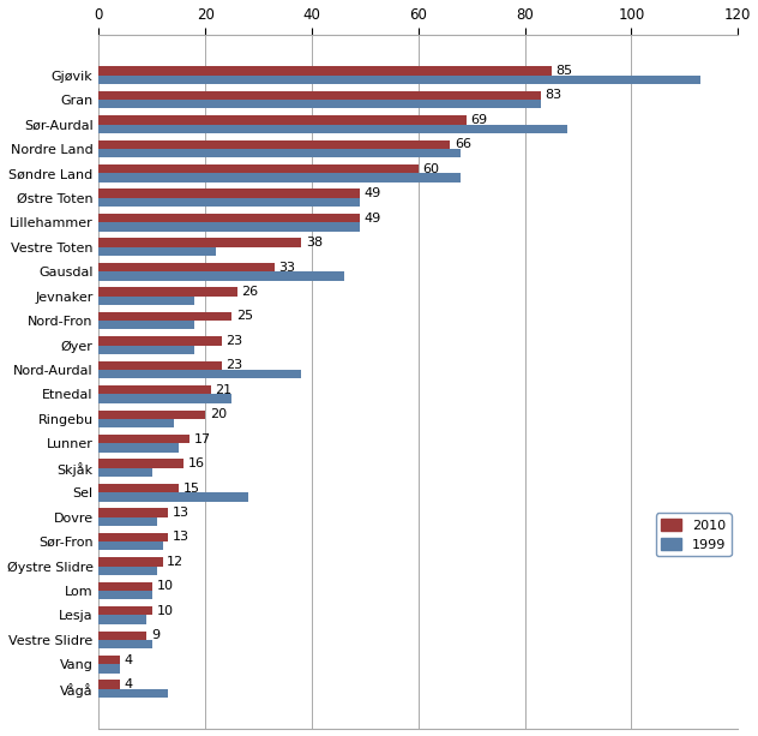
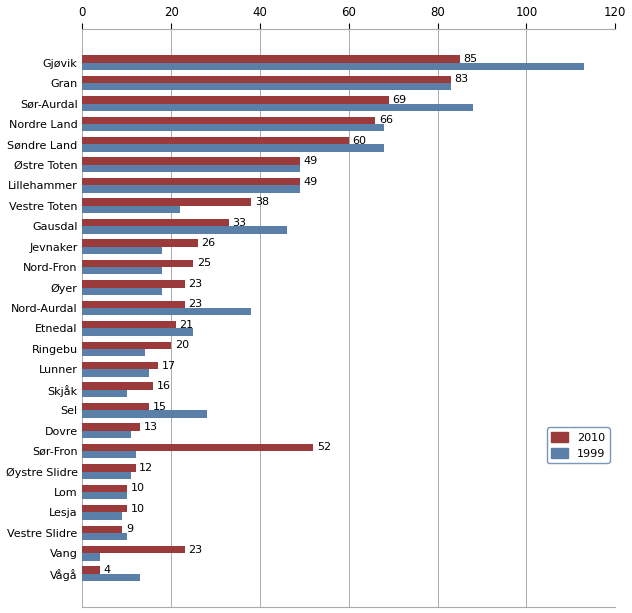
2010/Sør-Fron: 13 -> 52
2010/Vang: 4 -> 23
